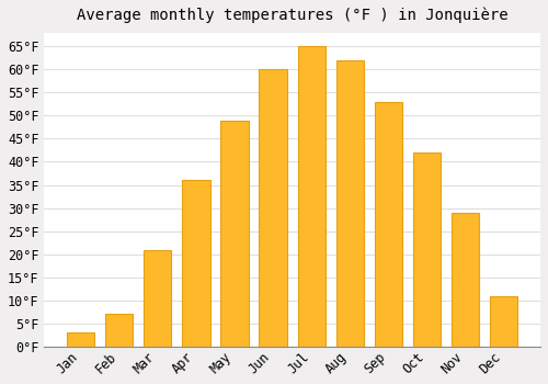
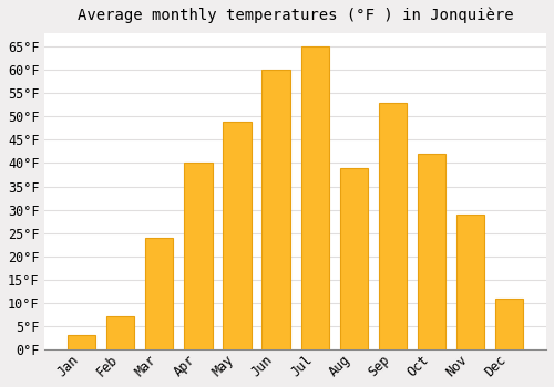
Mar: 21°F -> 24°F
Apr: 36°F -> 40°F
Aug: 62°F -> 39°F
